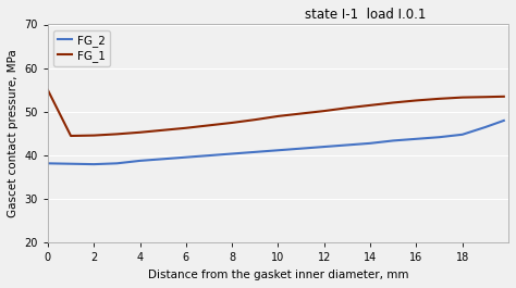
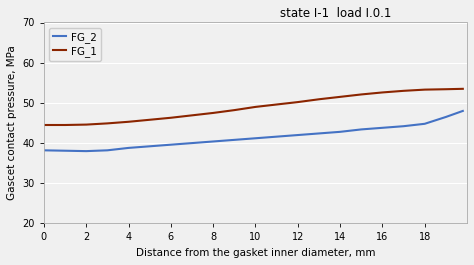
FG_1/0: 55.0 -> 44.5
